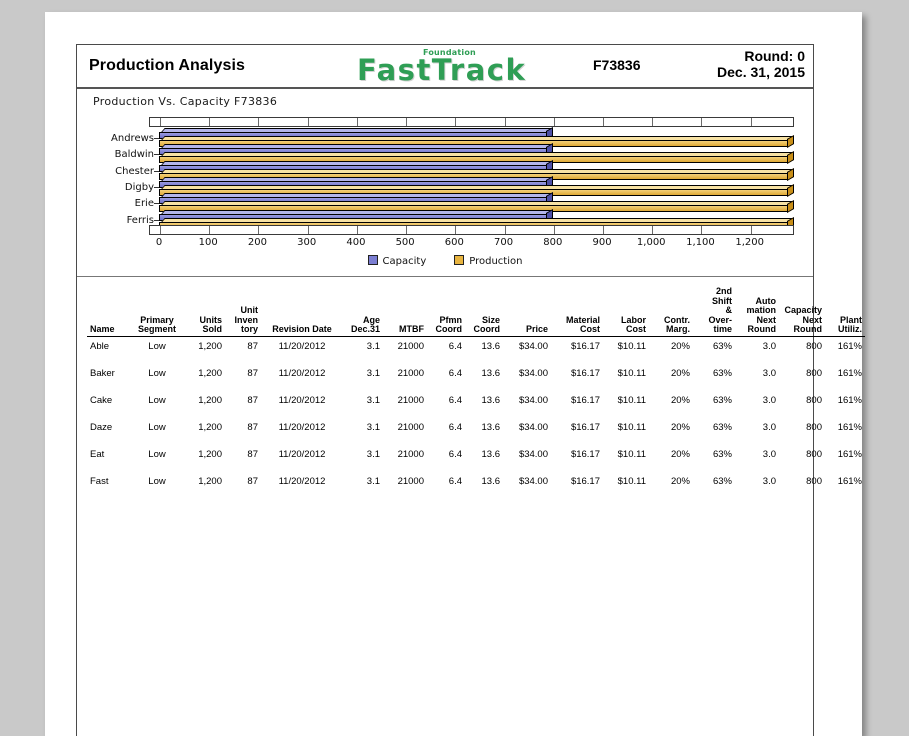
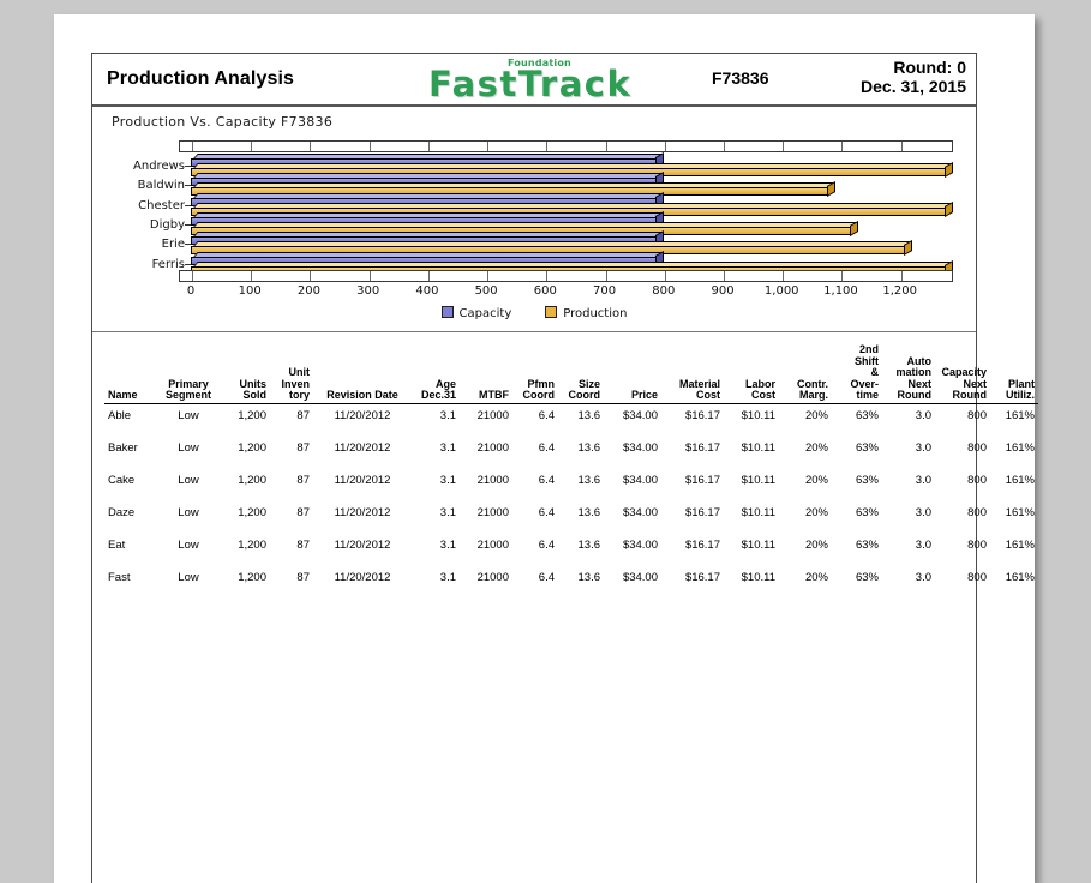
Production/Baldwin: 1290 -> 1090
Production/Digby: 1290 -> 1130
Production/Erie: 1290 -> 1220
